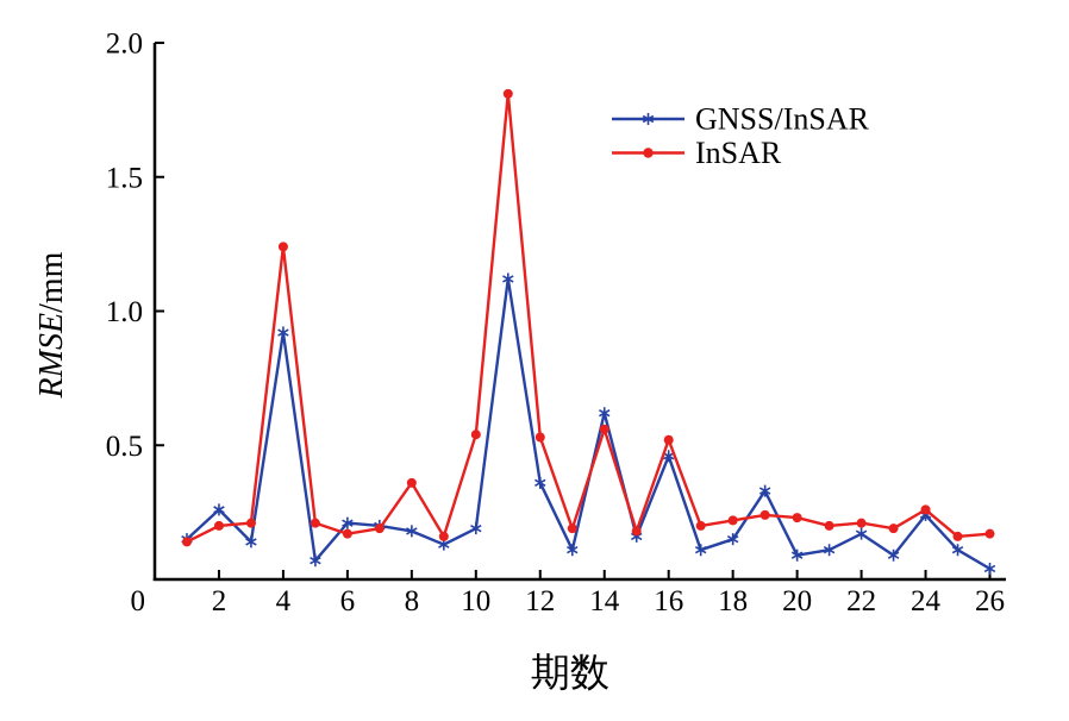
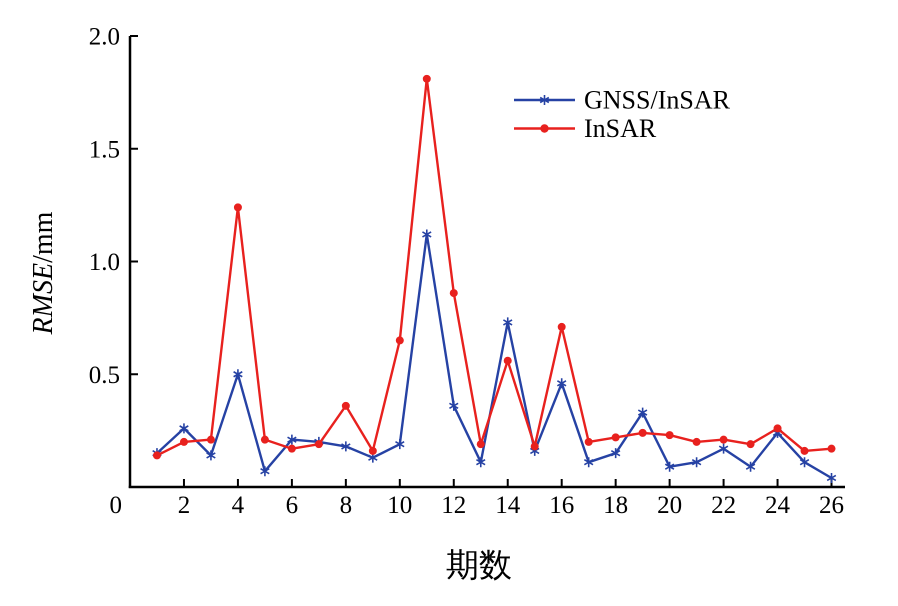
GNSS/InSAR/4: 0.92 -> 0.50
InSAR/10: 0.54 -> 0.65
InSAR/12: 0.53 -> 0.86
GNSS/InSAR/14: 0.62 -> 0.73
InSAR/16: 0.52 -> 0.71
